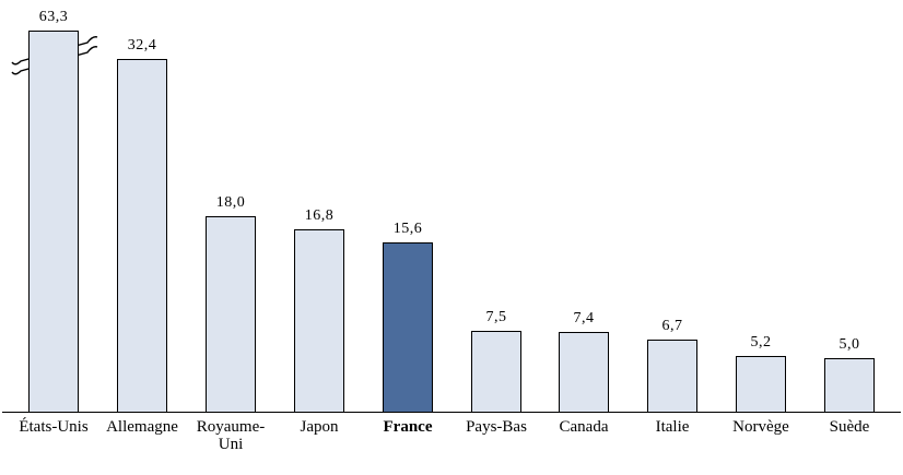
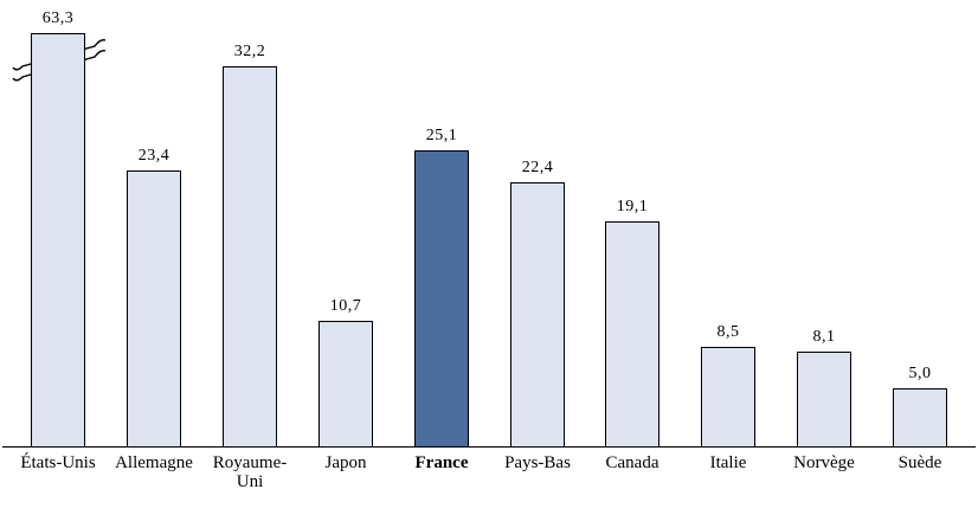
Allemagne: 32,4 -> 23,4
Royaume-Uni: 18,0 -> 32,2
Japon: 16,8 -> 10,7
France: 15,6 -> 25,1
Pays-Bas: 7,5 -> 22,4
Canada: 7,4 -> 19,1
Italie: 6,7 -> 8,5
Norvège: 5,2 -> 8,1
